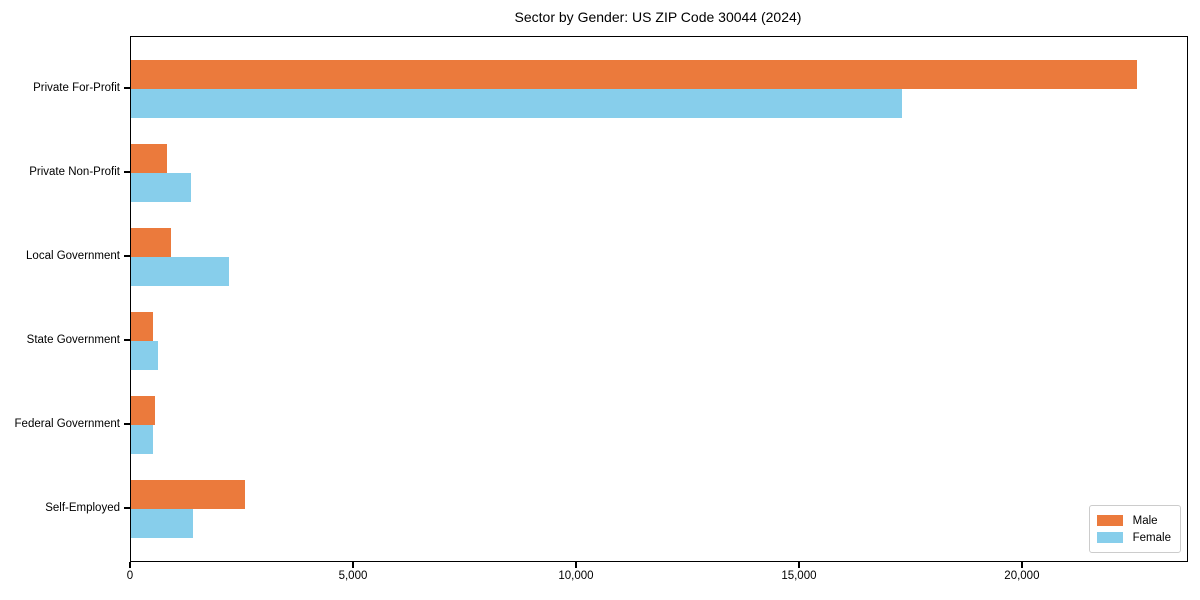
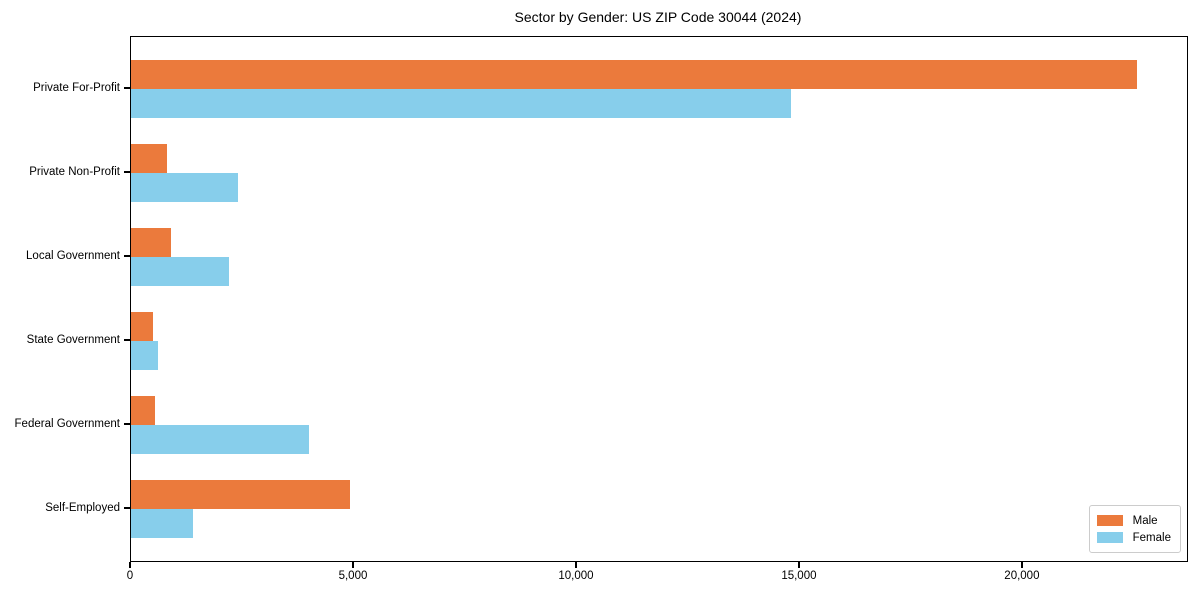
Female/Private For-Profit: 17300 -> 14800
Female/Private Non-Profit: 1300 -> 2400
Female/Federal Government: 500 -> 4000
Male/Self-Employed: 2600 -> 4900
